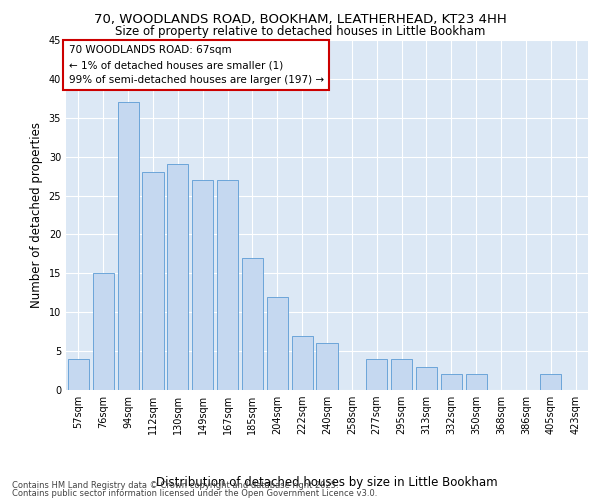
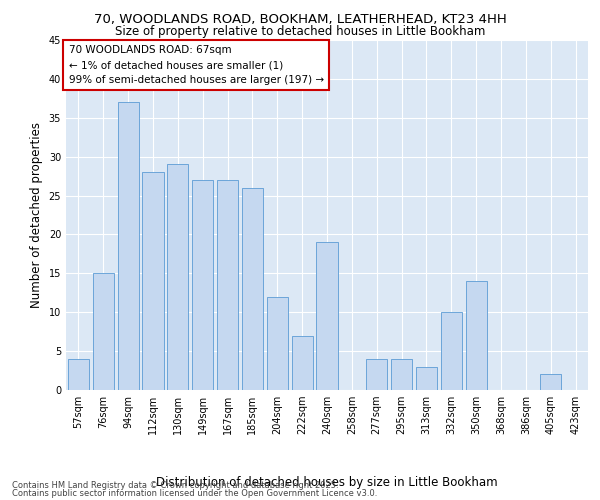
185sqm: 17 -> 26
240sqm: 6 -> 19
332sqm: 2 -> 10
350sqm: 2 -> 14
